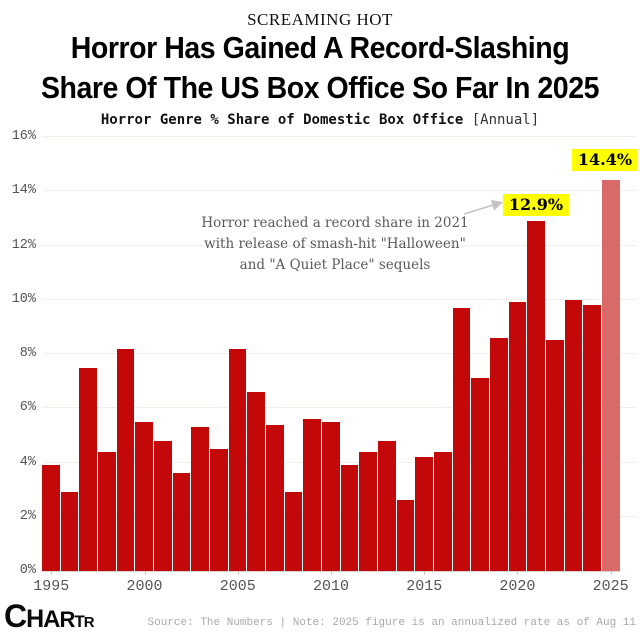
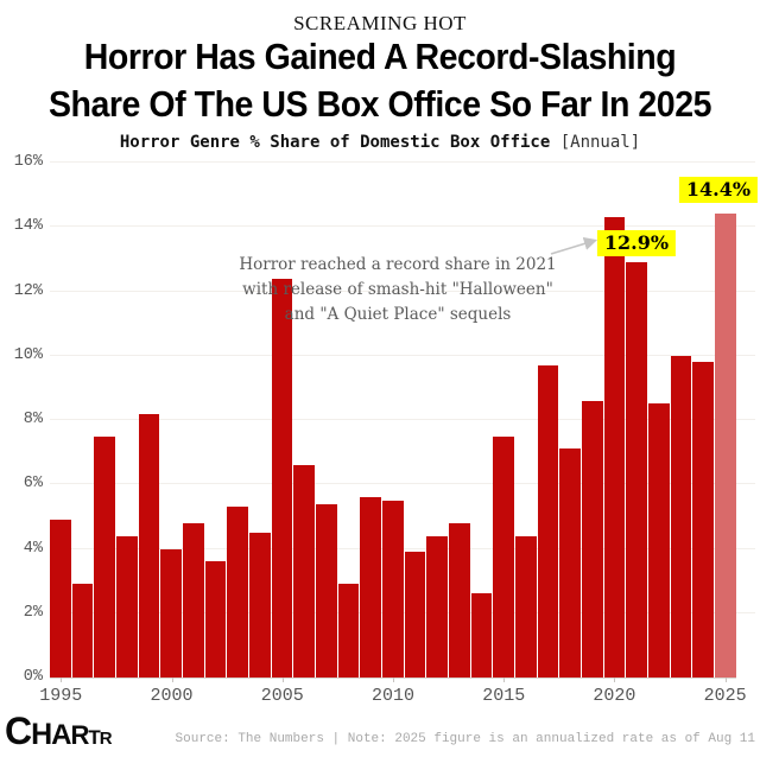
1995: 3.9% -> 4.9%
2000: 5.5% -> 4.0%
2005: 8.2% -> 12.4%
2015: 4.2% -> 7.5%
2020: 9.9% -> 14.3%
